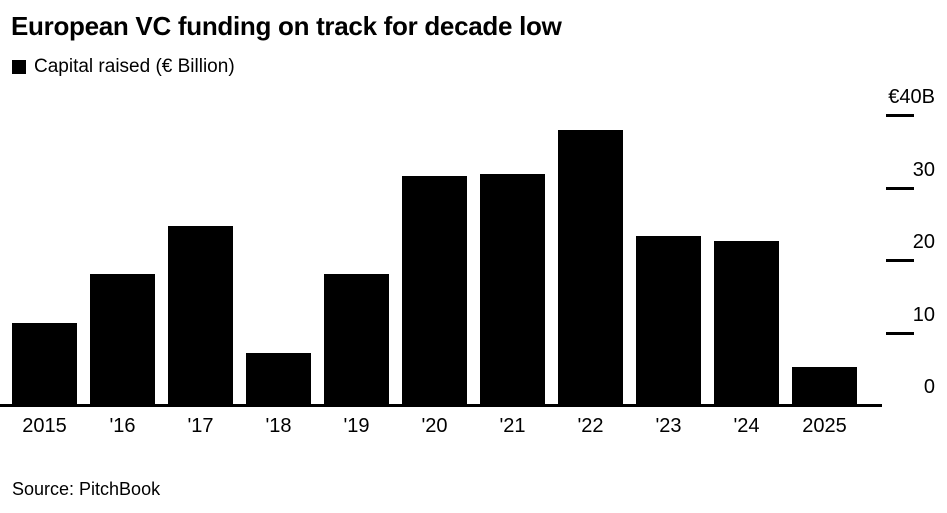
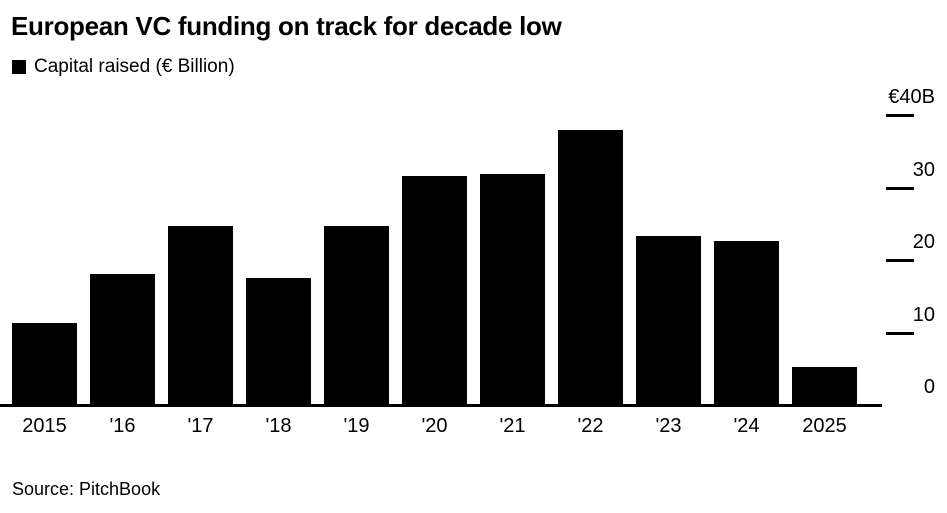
'18: €7B -> €17B
'19: €18B -> €25B
